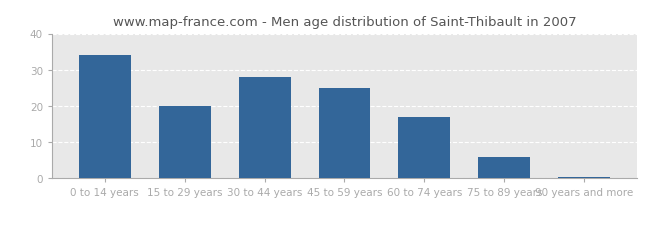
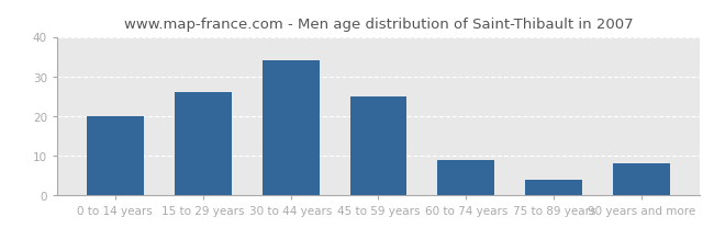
0 to 14 years: 34.0 -> 20.0
15 to 29 years: 20.0 -> 26.0
30 to 44 years: 28.0 -> 34.0
60 to 74 years: 17.0 -> 9.0
75 to 89 years: 6.0 -> 4.0
90 years and more: 0.5 -> 8.0
